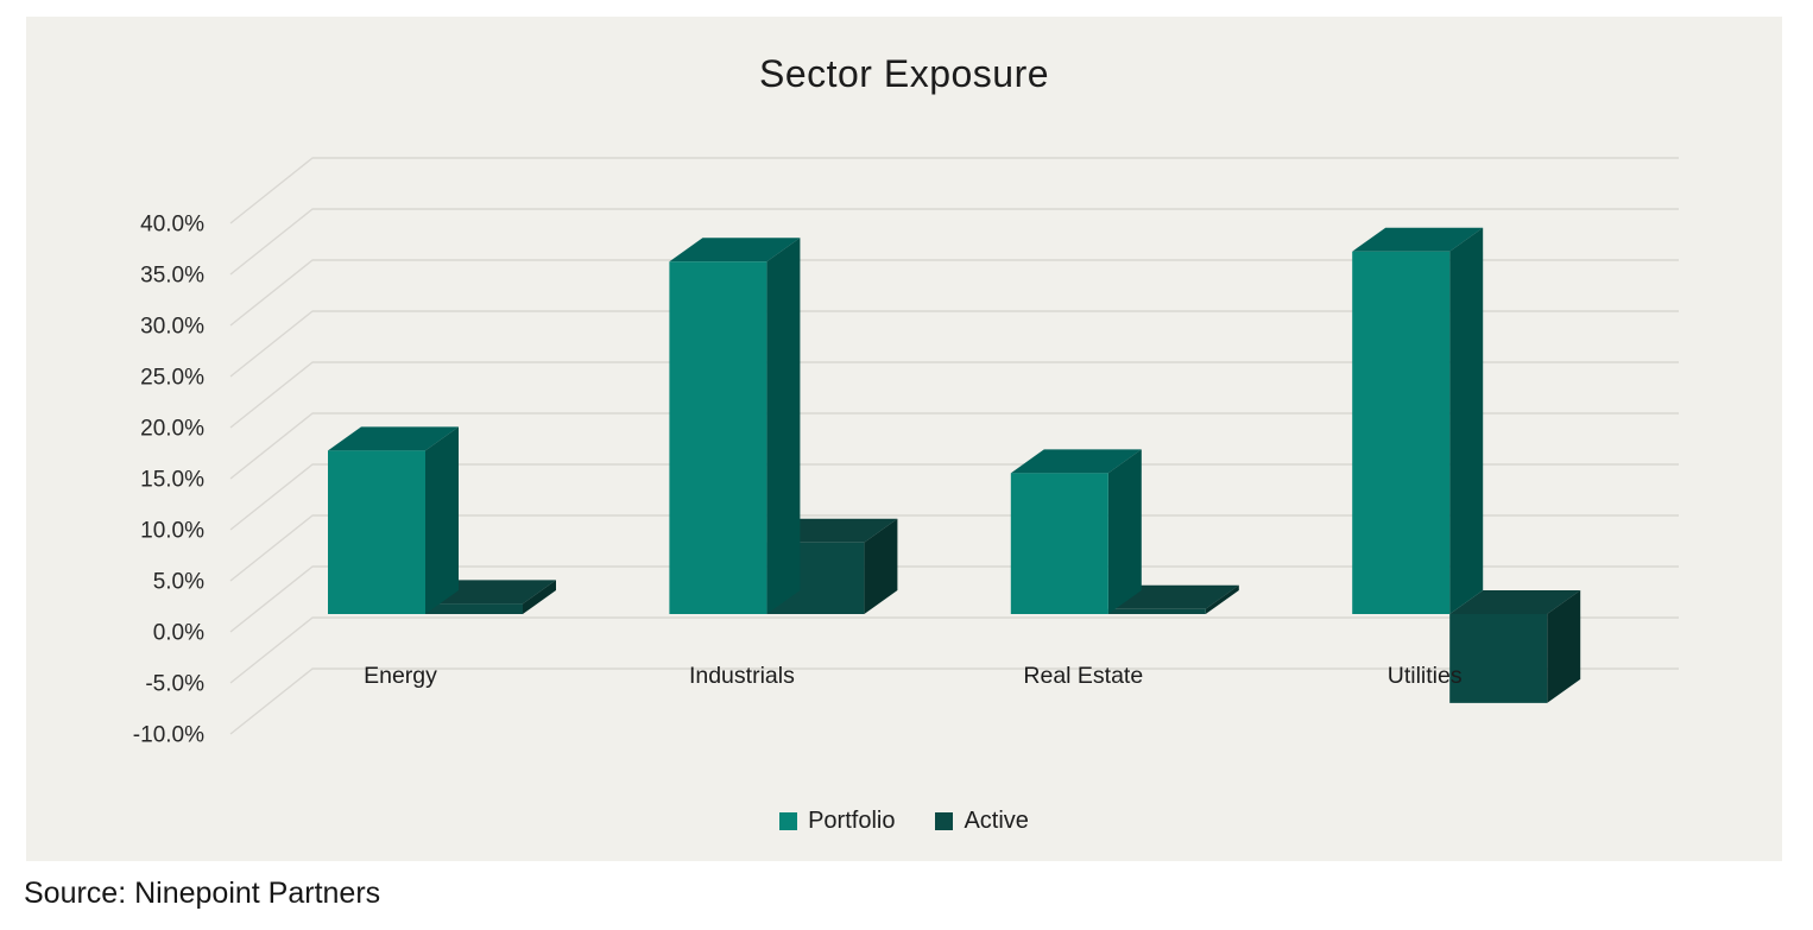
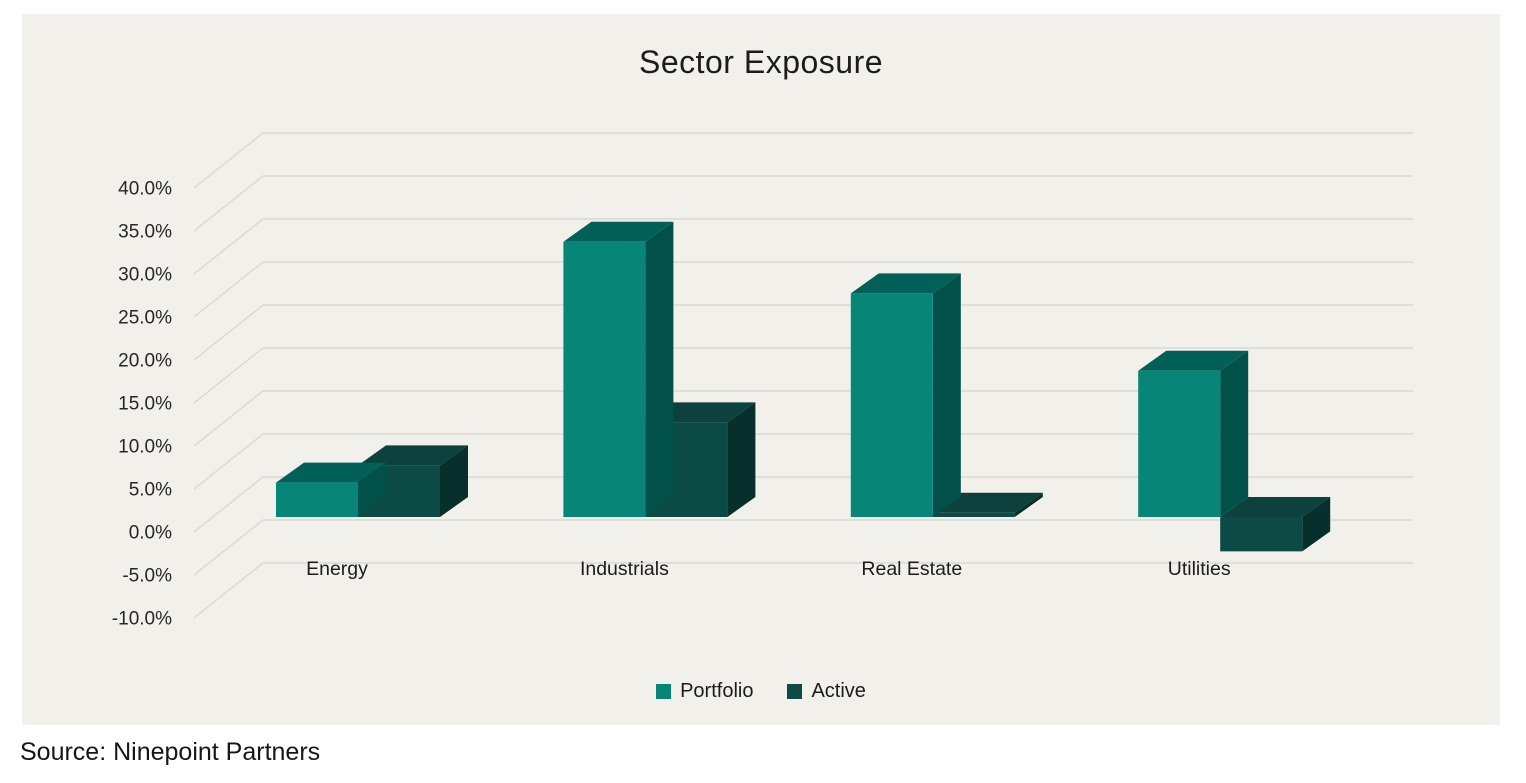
Portfolio/Energy: 16% -> 4%
Active/Energy: 1% -> 6%
Portfolio/Industrials: 34% -> 32%
Active/Industrials: 7% -> 11%
Portfolio/Real Estate: 14% -> 26%
Portfolio/Utilities: 36% -> 17%
Active/Utilities: -9% -> -4%
